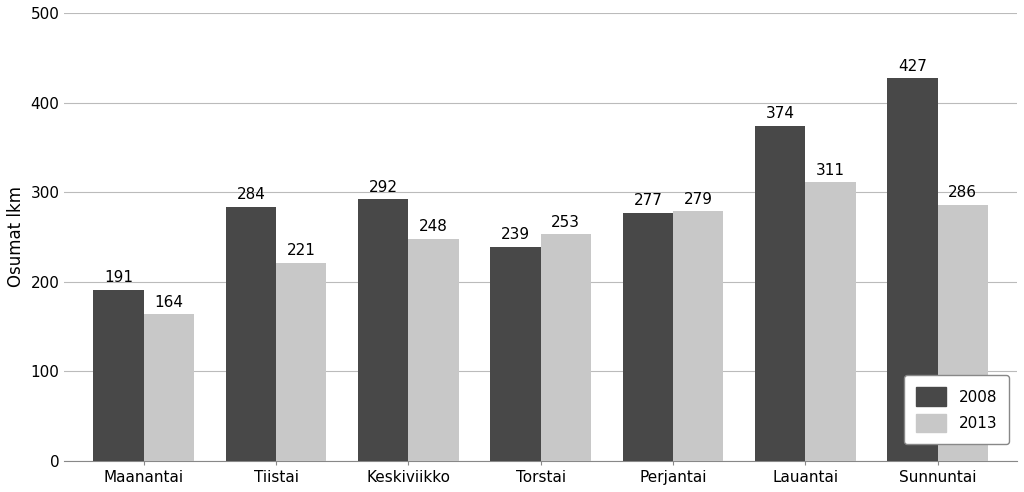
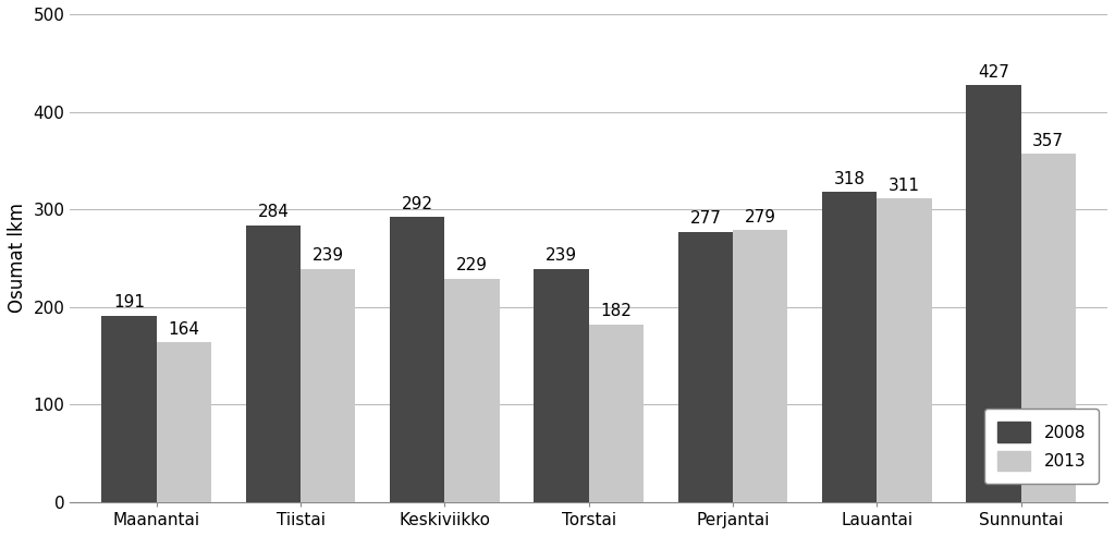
2013/Tiistai: 221 -> 239
2013/Keskiviikko: 248 -> 229
2013/Torstai: 253 -> 182
2008/Lauantai: 374 -> 318
2013/Sunnuntai: 286 -> 357
